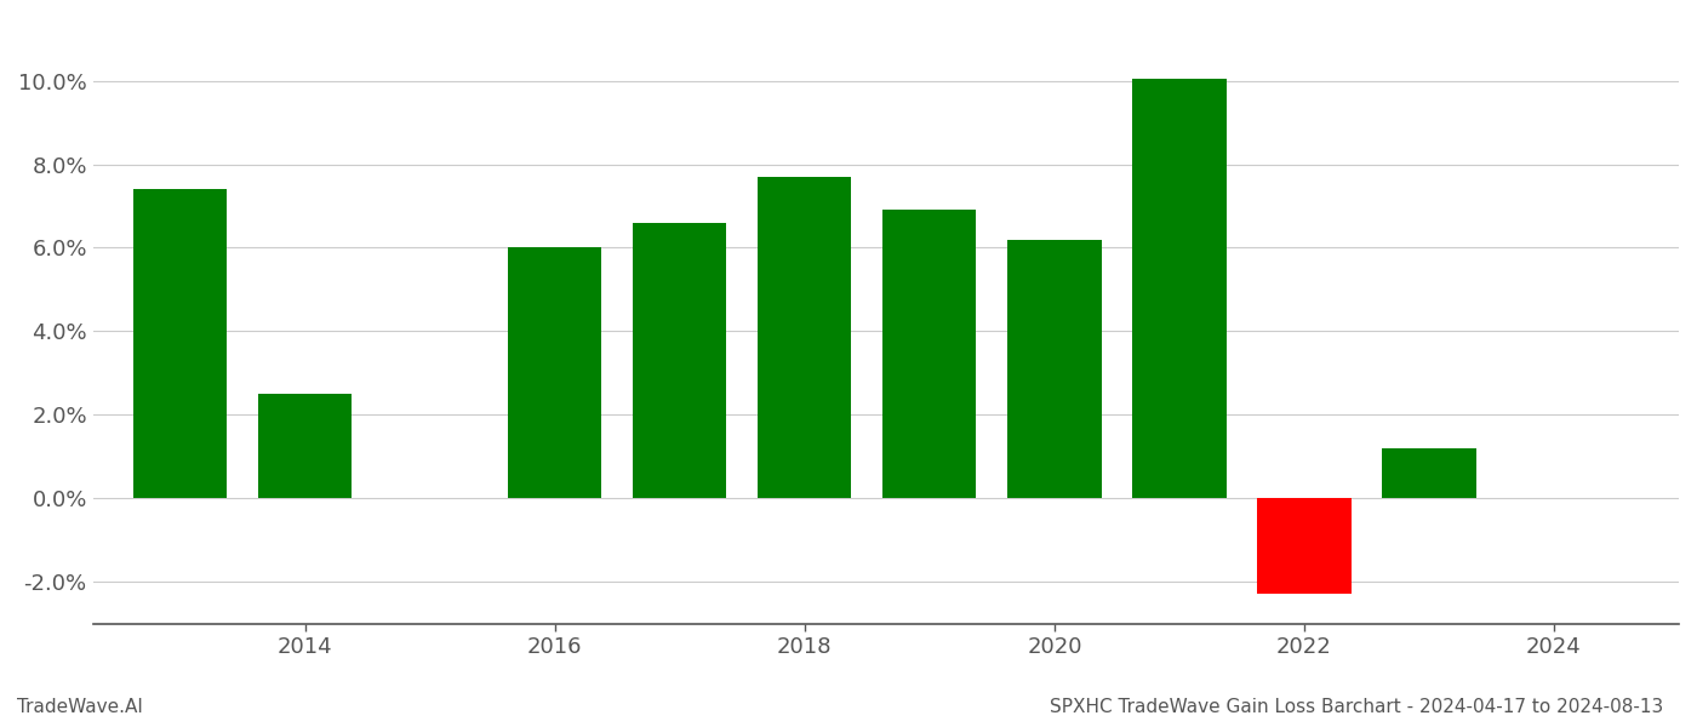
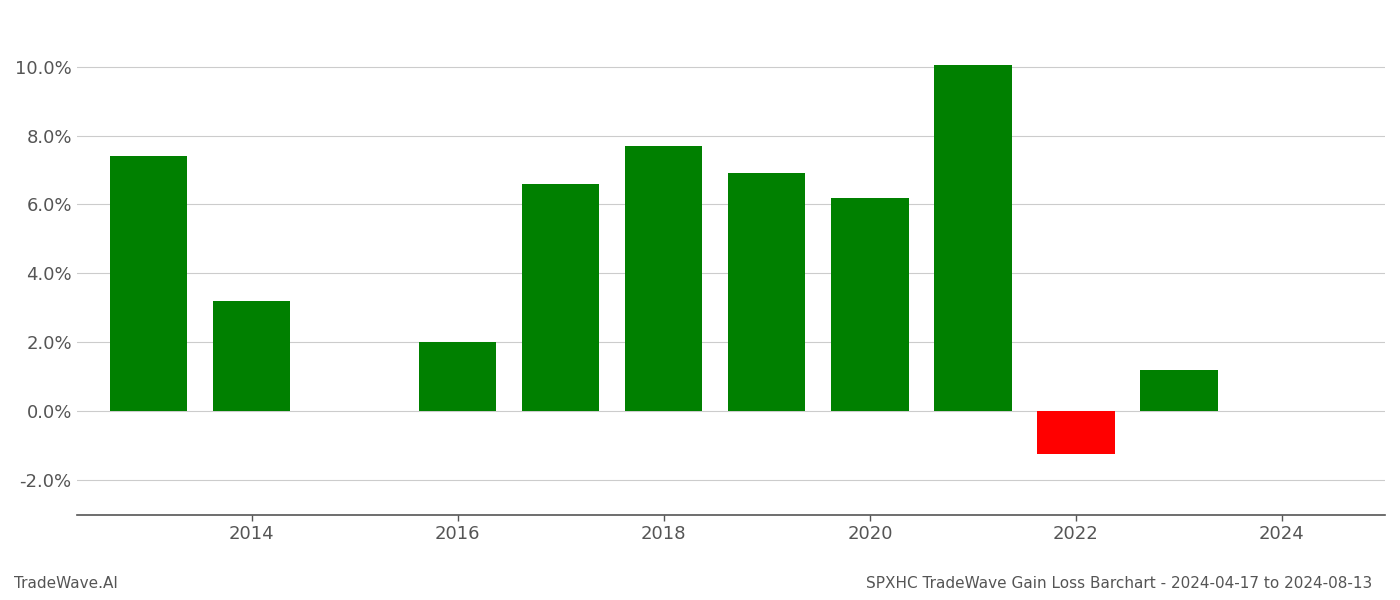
2014: 2.50% -> 3.20%
2016: 6.00% -> 2.00%
2022: -2.30% -> -1.25%
